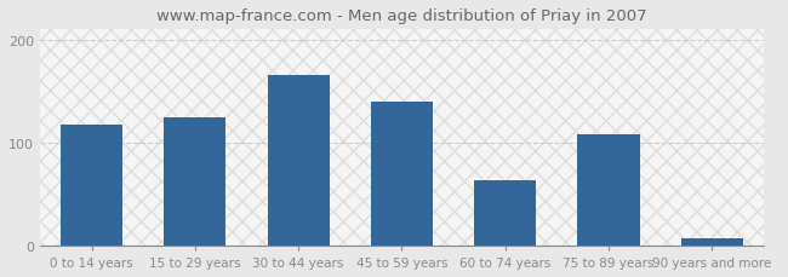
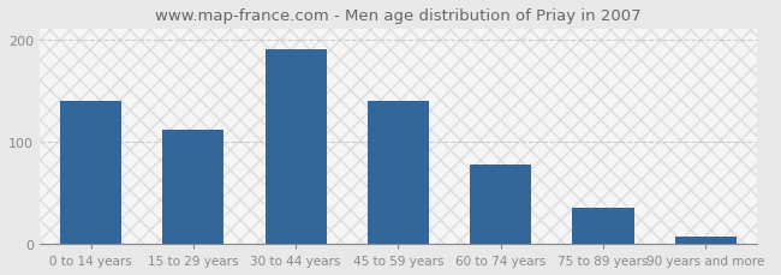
0 to 14 years: 118 -> 140
15 to 29 years: 124 -> 112
30 to 44 years: 166 -> 190
60 to 74 years: 64 -> 78
75 to 89 years: 108 -> 35
